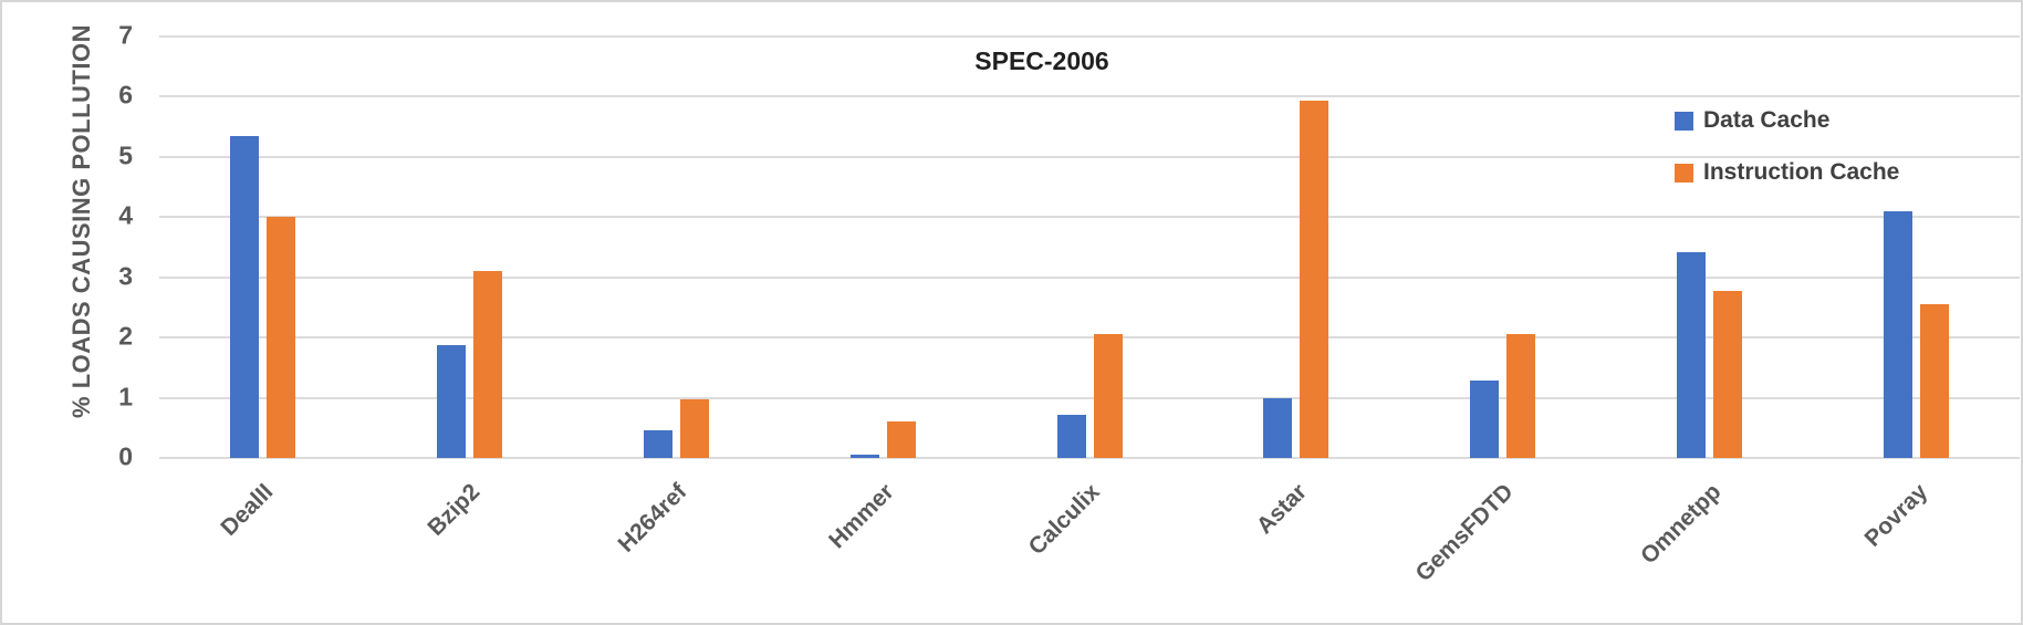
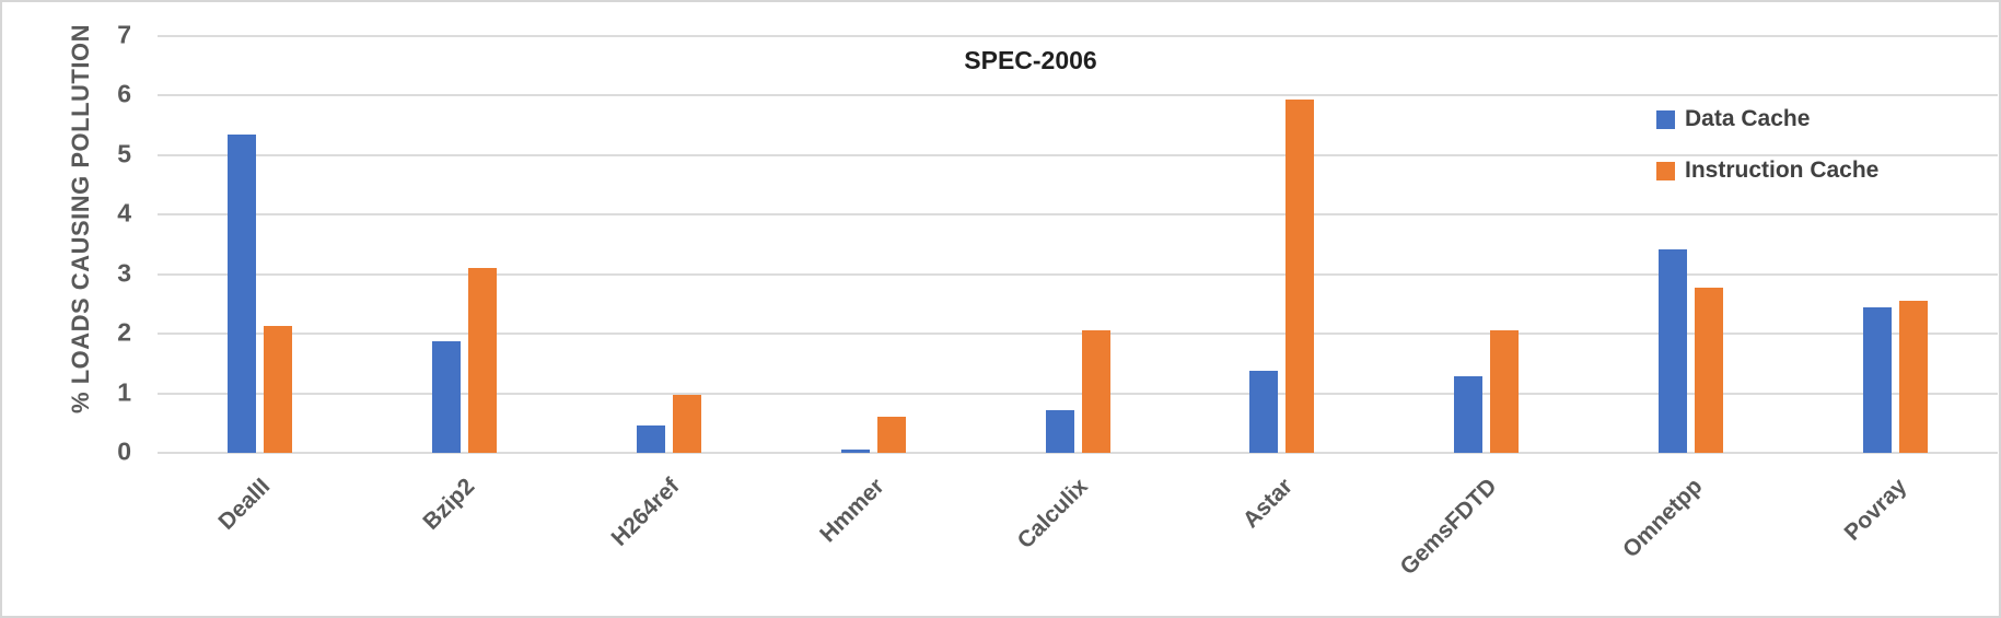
Instruction Cache/DealII: 4.0 -> 2.1
Data Cache/Astar: 1.0 -> 1.4
Data Cache/Povray: 4.1 -> 2.5
